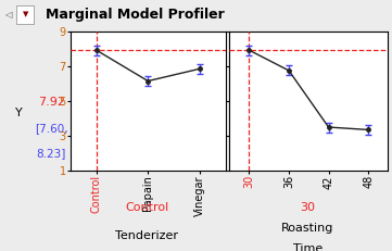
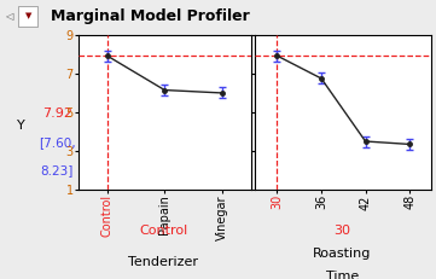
Vinegar: 6.8 -> 6.0
